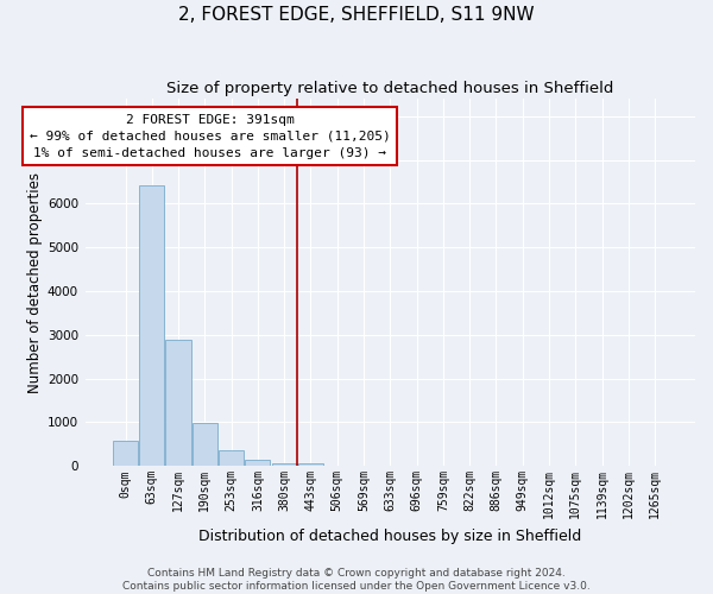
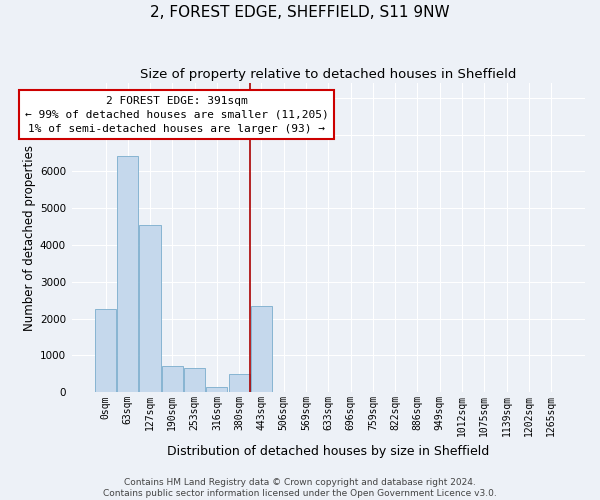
0sqm: 580 -> 2250
127sqm: 2900 -> 4550
190sqm: 980 -> 700
253sqm: 370 -> 650
380sqm: 70 -> 500
443sqm: 60 -> 2350
